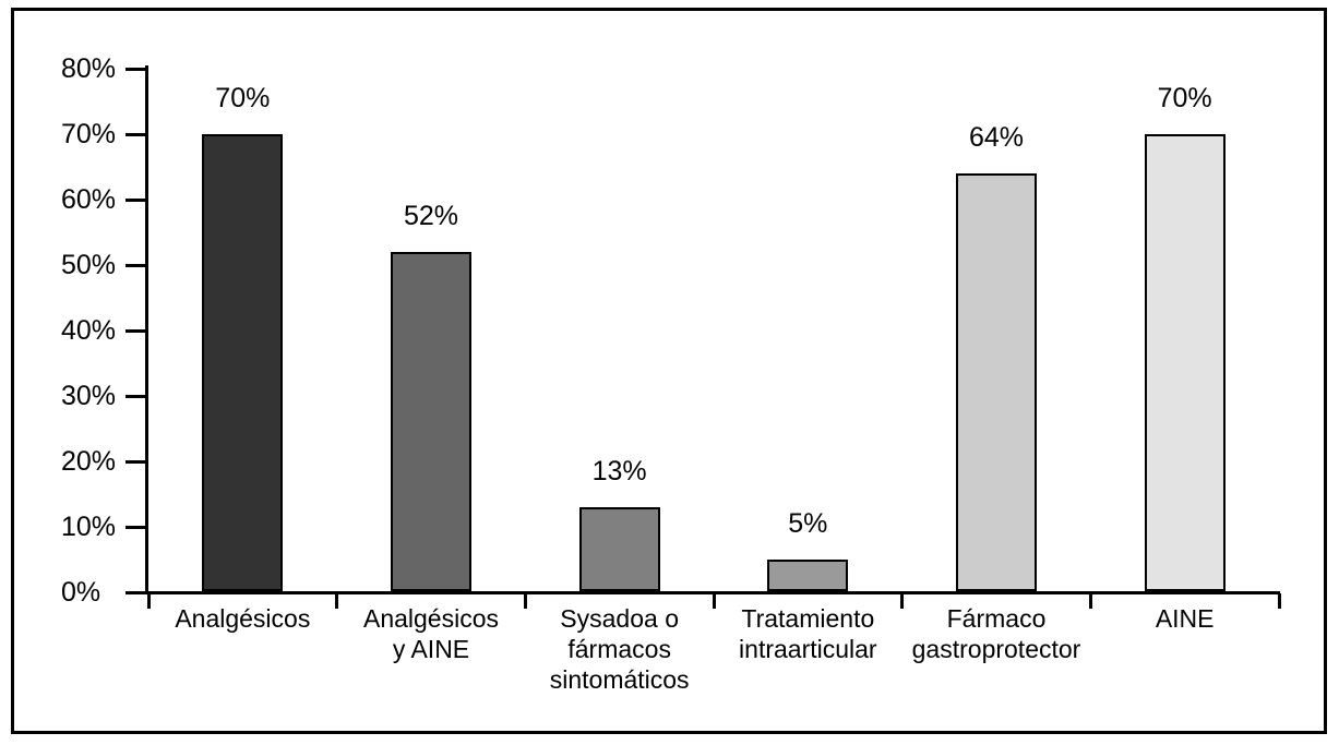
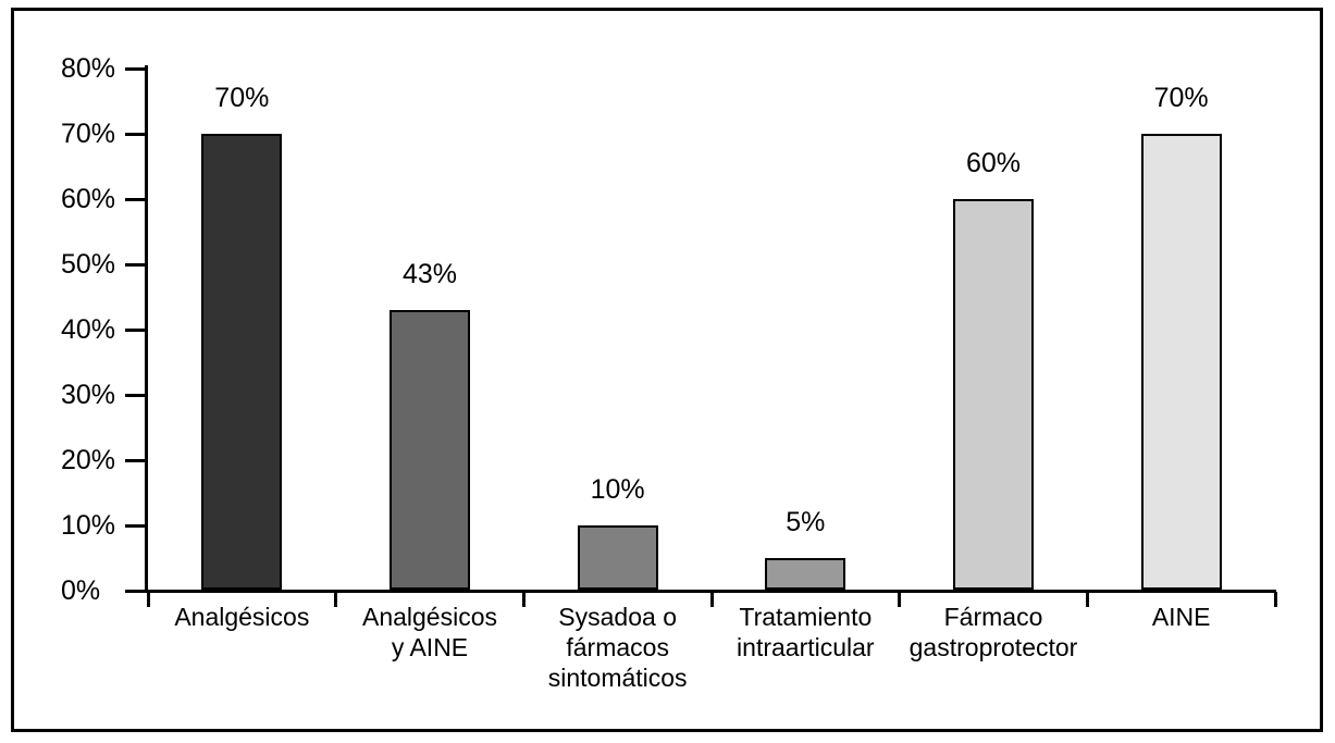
Analgésicos y AINE: 52% -> 43%
Sysadoa o fármacos sintomáticos: 13% -> 10%
Fármaco gastroprotector: 64% -> 60%
